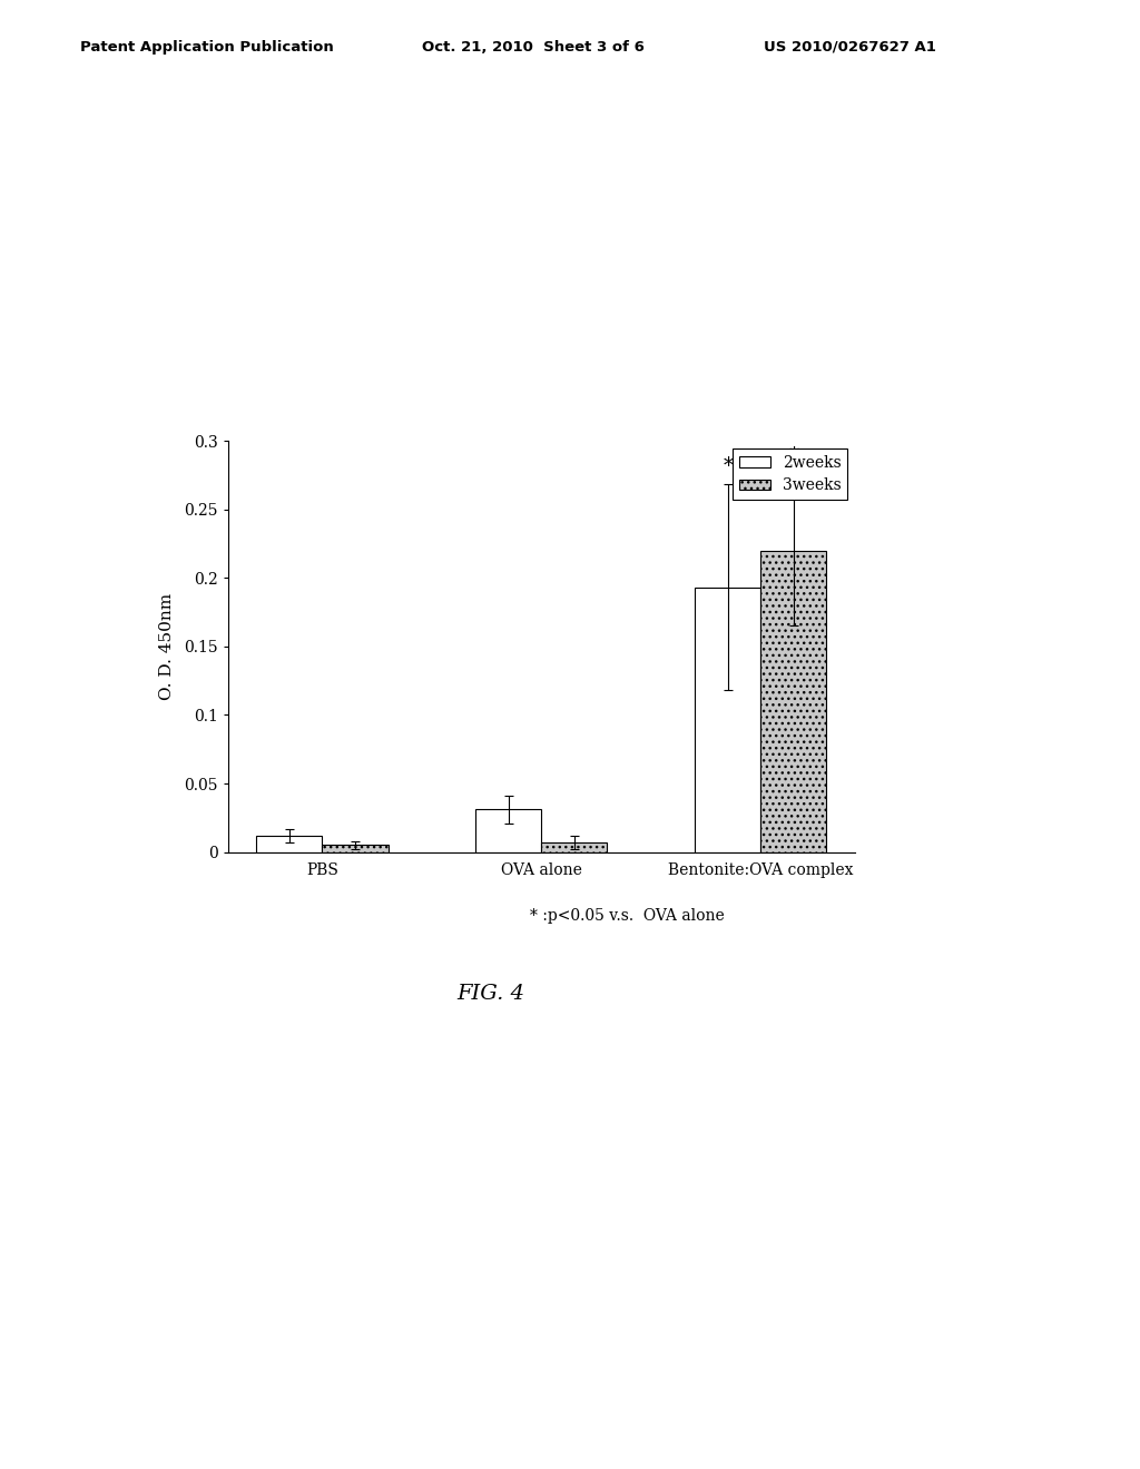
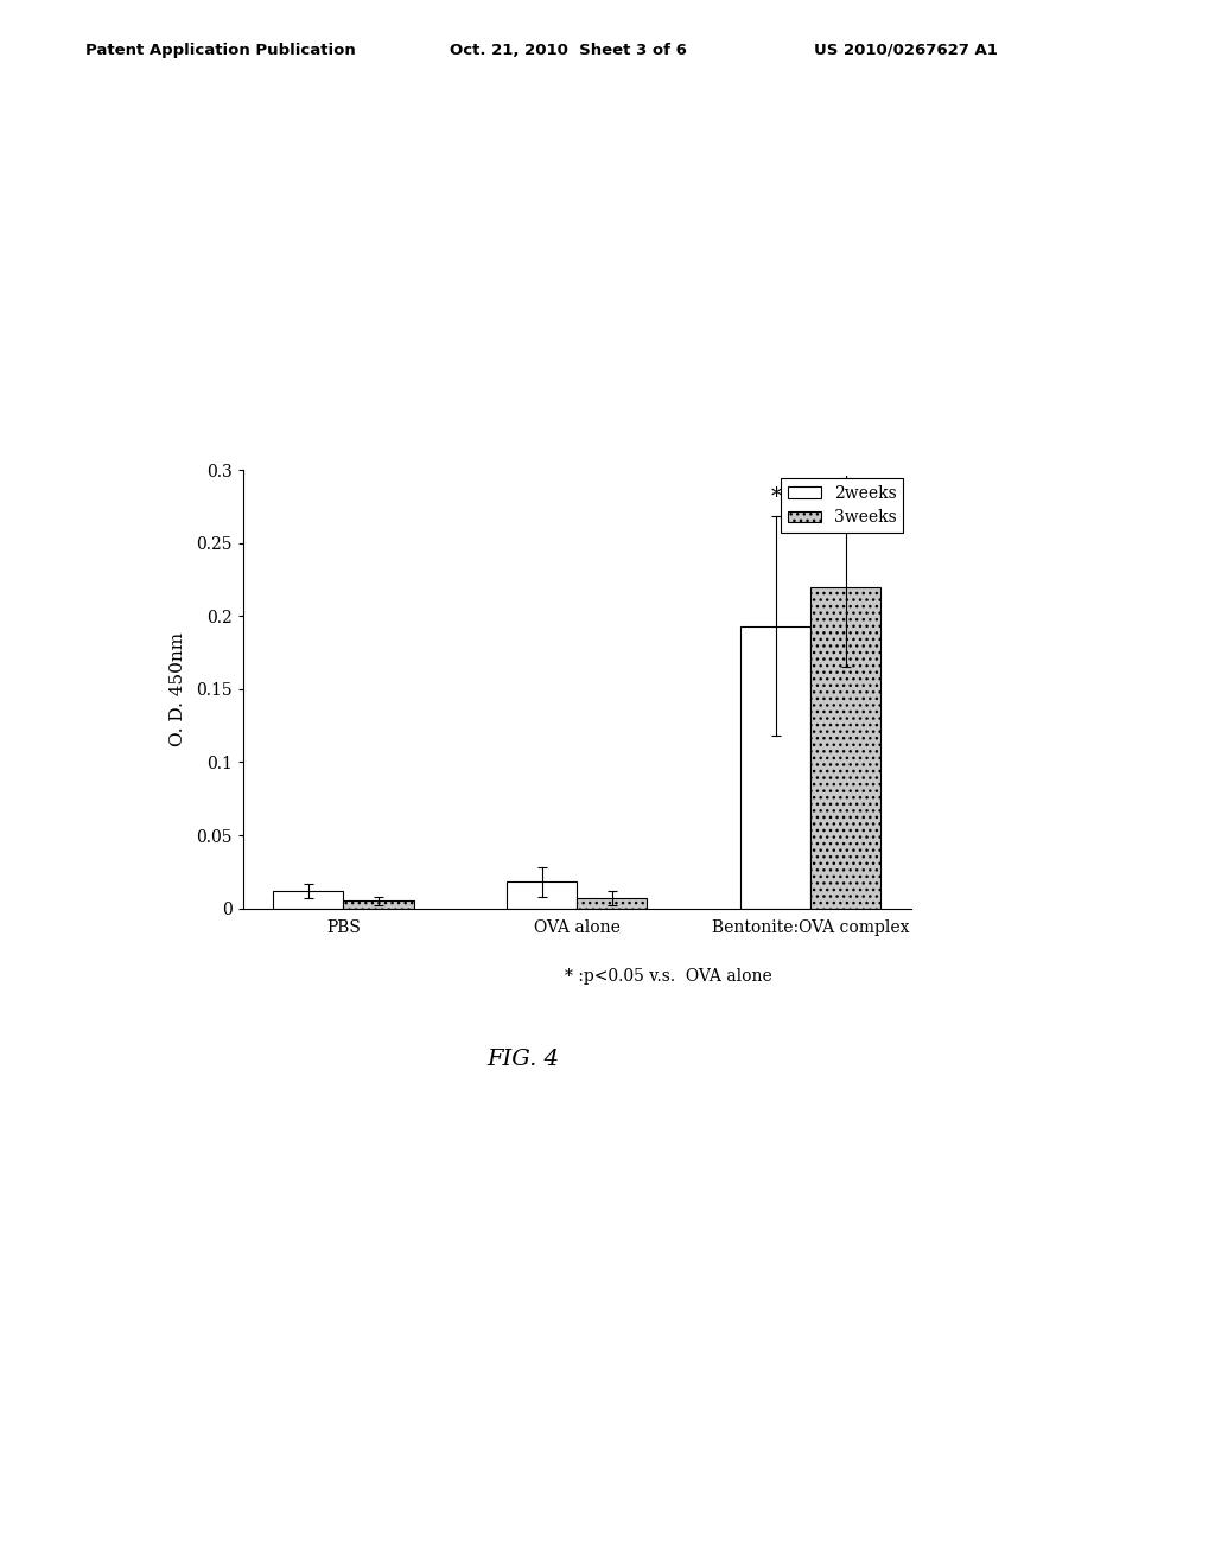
2weeks/OVA alone: 0.031 -> 0.018
